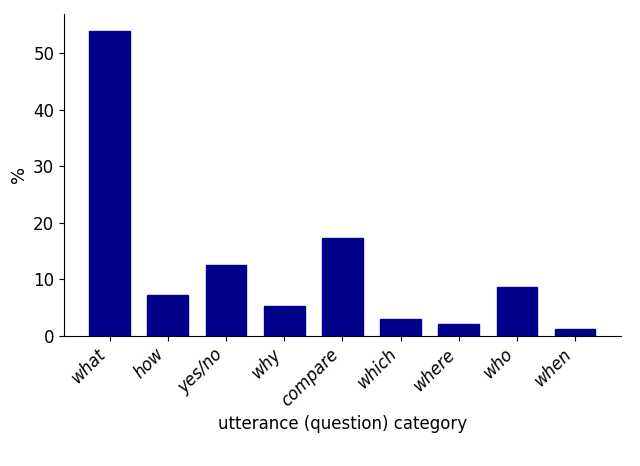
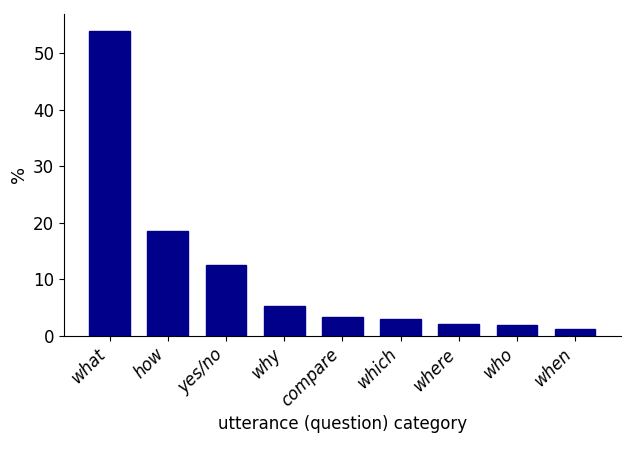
how: 7.2 -> 18.5
compare: 17.2 -> 3.3
who: 8.6 -> 1.9
